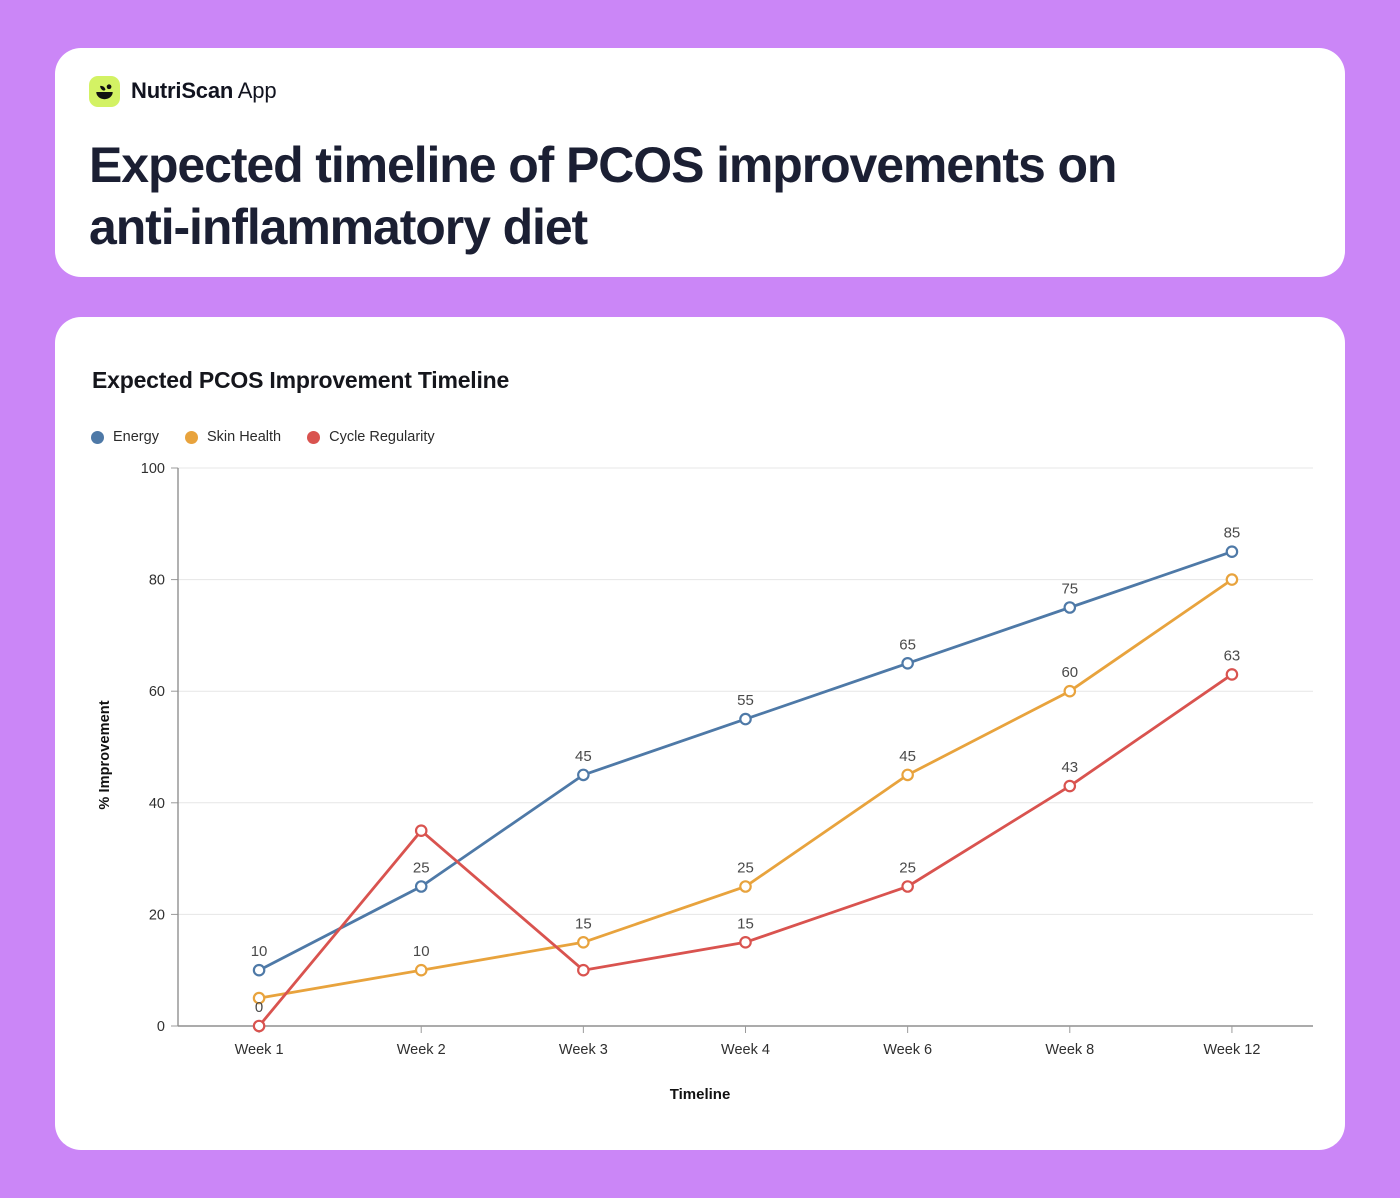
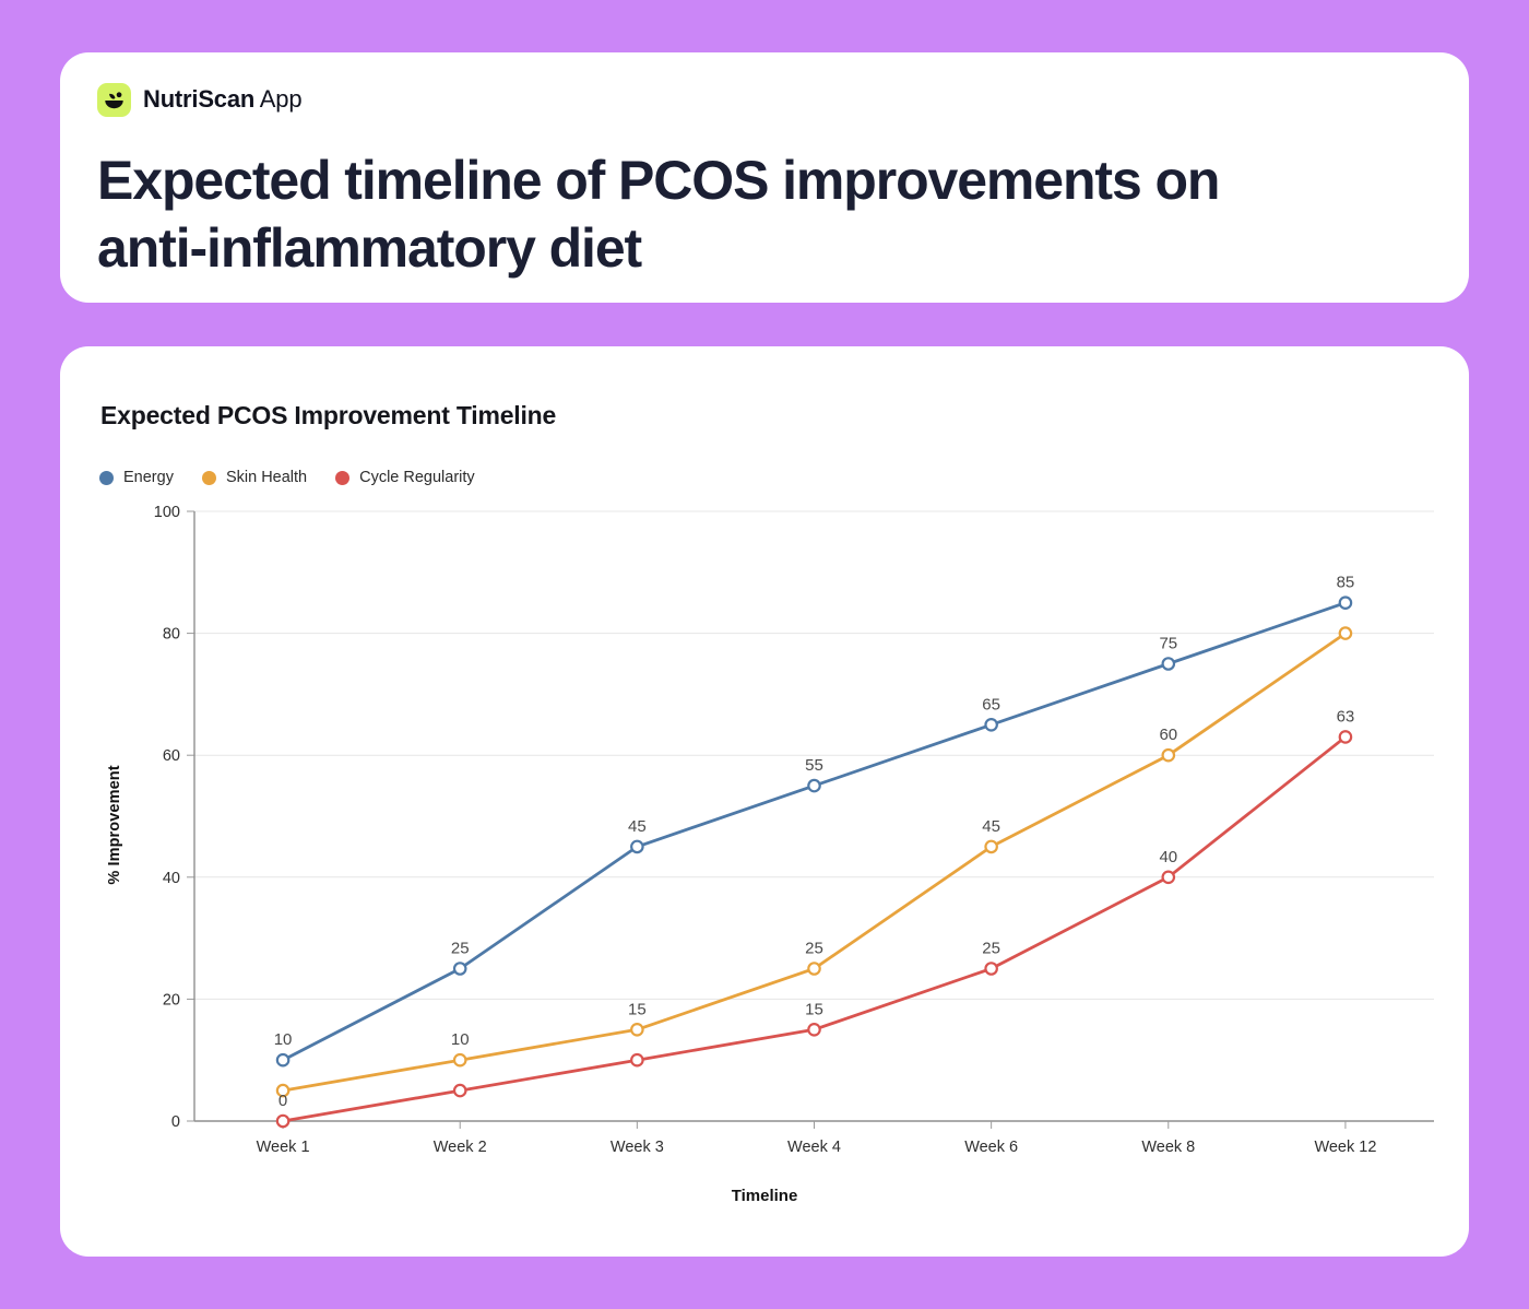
Cycle Regularity/Week 2: 35 -> 5
Cycle Regularity/Week 8: 43 -> 40
